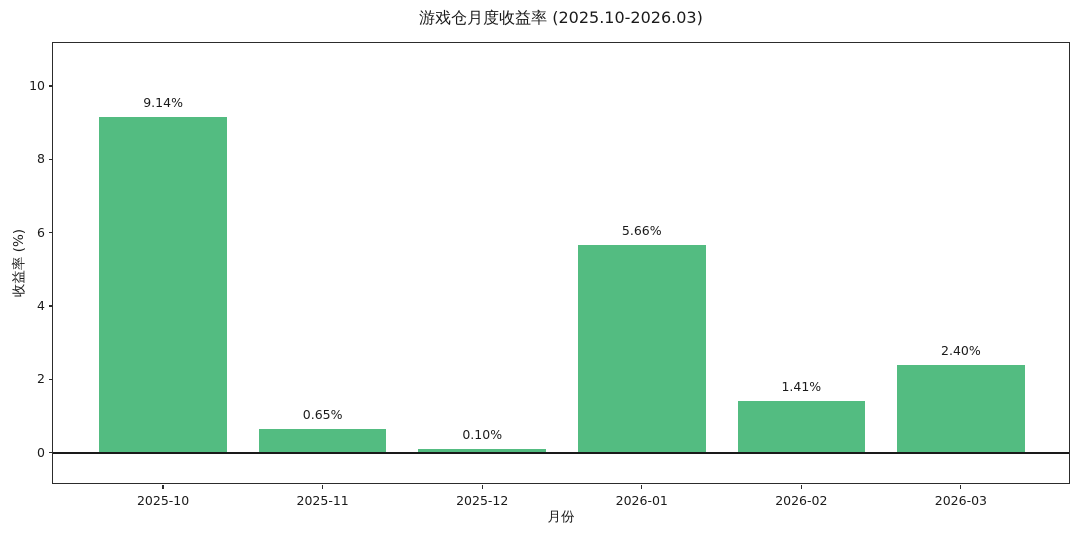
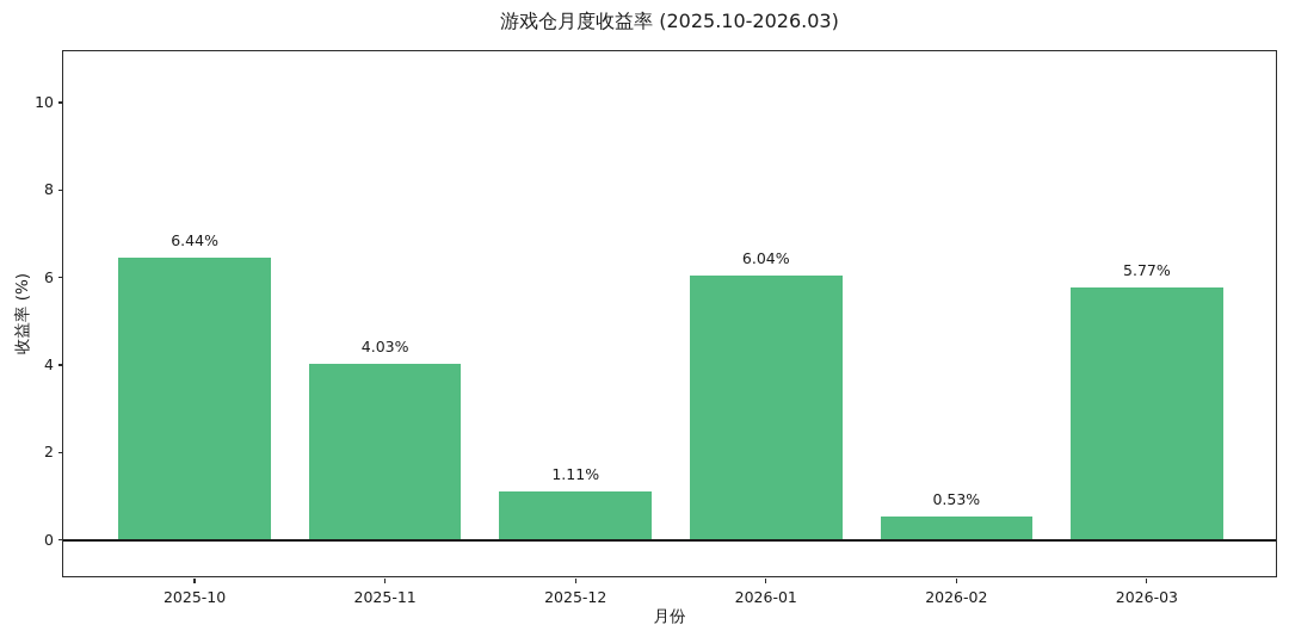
2025-10: 9.14% -> 6.44%
2025-11: 0.65% -> 4.03%
2025-12: 0.10% -> 1.11%
2026-01: 5.66% -> 6.04%
2026-02: 1.41% -> 0.53%
2026-03: 2.40% -> 5.77%
